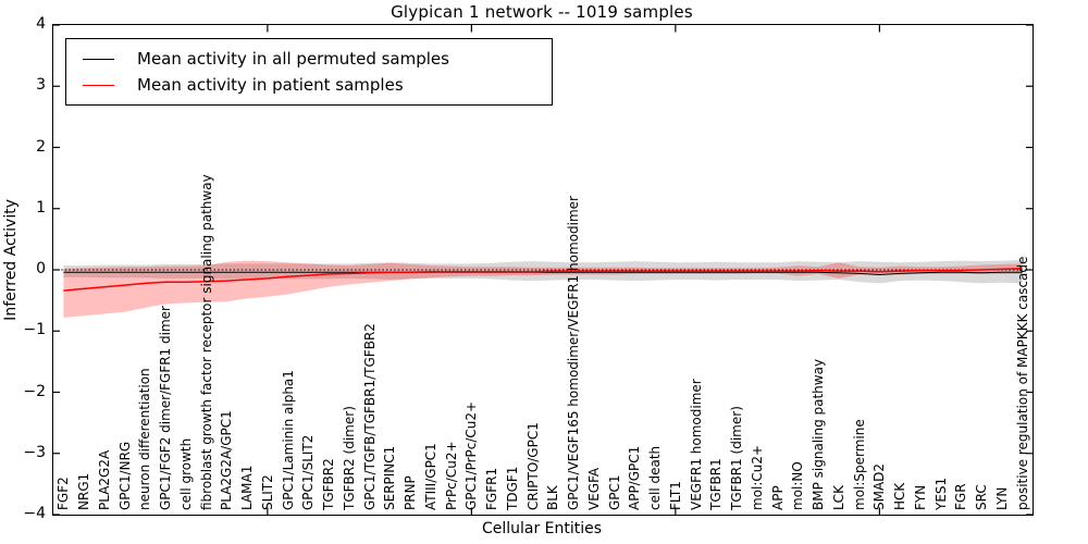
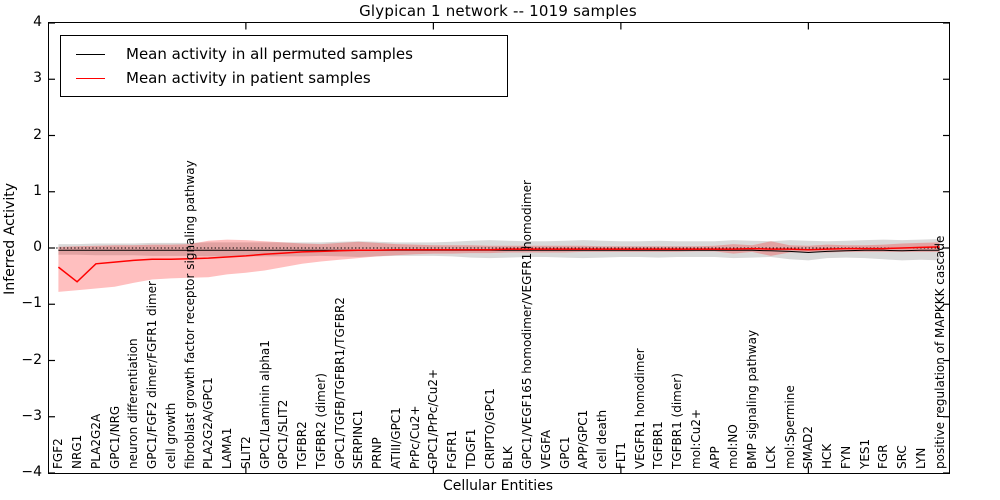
Mean activity in patient samples/NRG1: -0.3 -> -0.6
